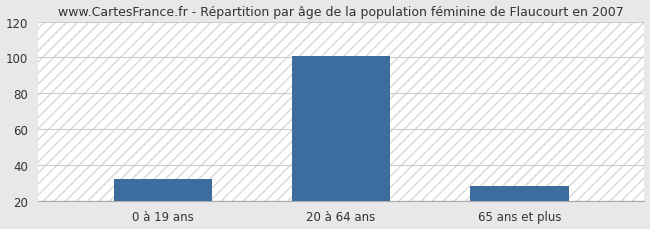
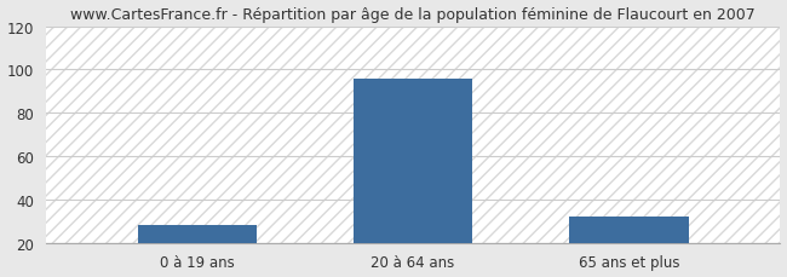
0 à 19 ans: 32 -> 28
20 à 64 ans: 101 -> 96
65 ans et plus: 28 -> 32
